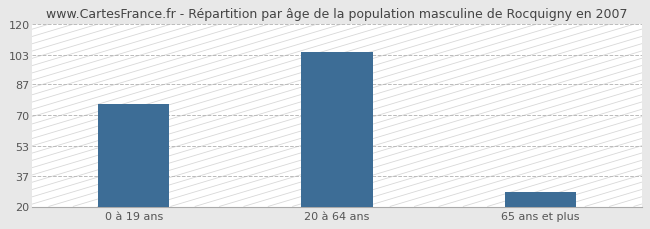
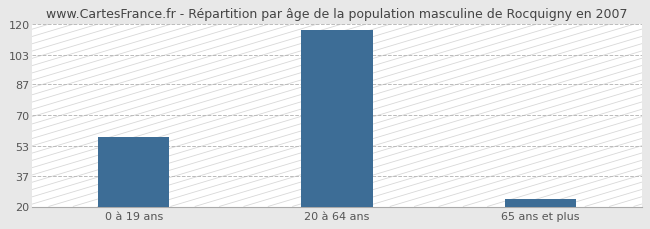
0 à 19 ans: 76 -> 58
20 à 64 ans: 105 -> 117
65 ans et plus: 28 -> 24
